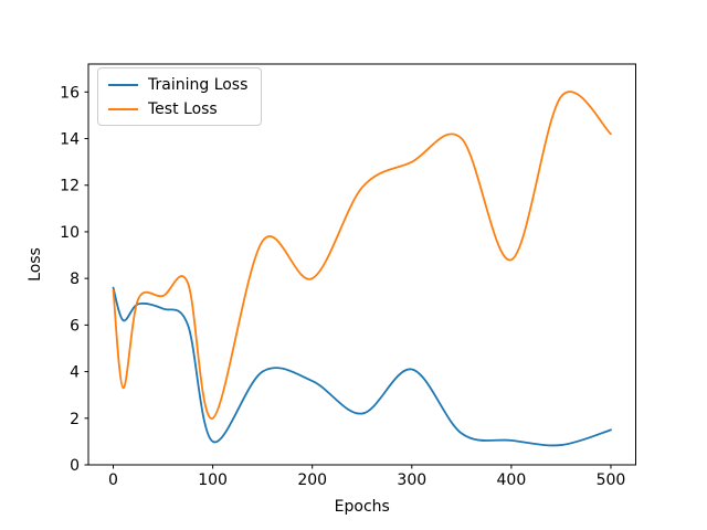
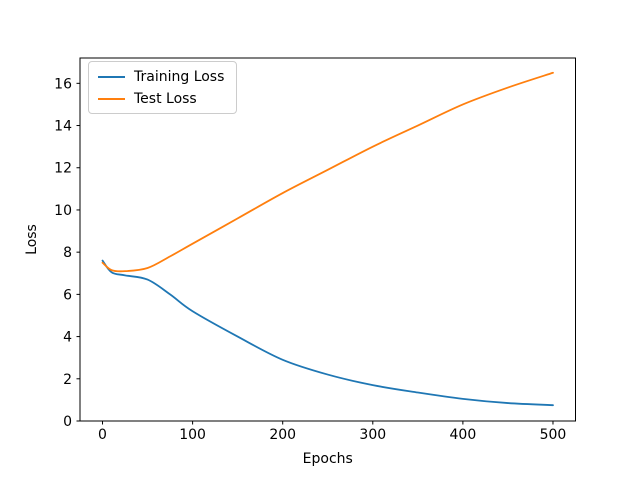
Training Loss/10: 6.2 -> 7.0
Test Loss/10: 3.3 -> 7.2
Training Loss/100: 1.0 -> 5.2
Test Loss/100: 2.0 -> 8.4
Training Loss/200: 3.6 -> 2.9
Test Loss/200: 8.0 -> 10.8
Training Loss/300: 4.1 -> 1.7
Test Loss/400: 8.8 -> 15.0
Training Loss/500: 1.5 -> 0.8
Test Loss/500: 14.2 -> 16.5
